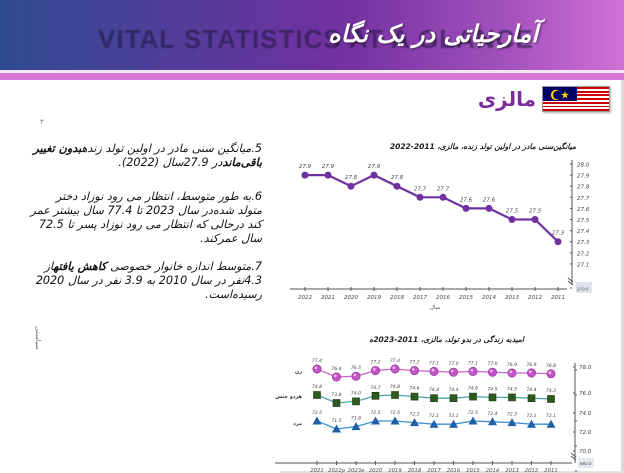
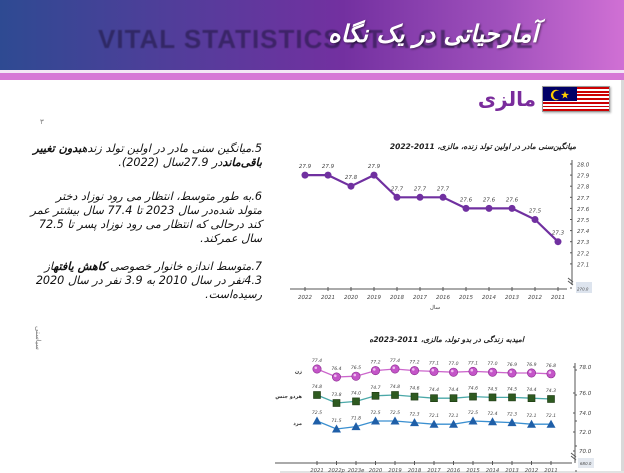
میانگین‌سنی مادر در اولین تولد زنده، مالزی، 2011-2022/2018: 27.8 -> 27.7
میانگین‌سنی مادر در اولین تولد زنده، مالزی، 2011-2022/2013: 27.5 -> 27.6
